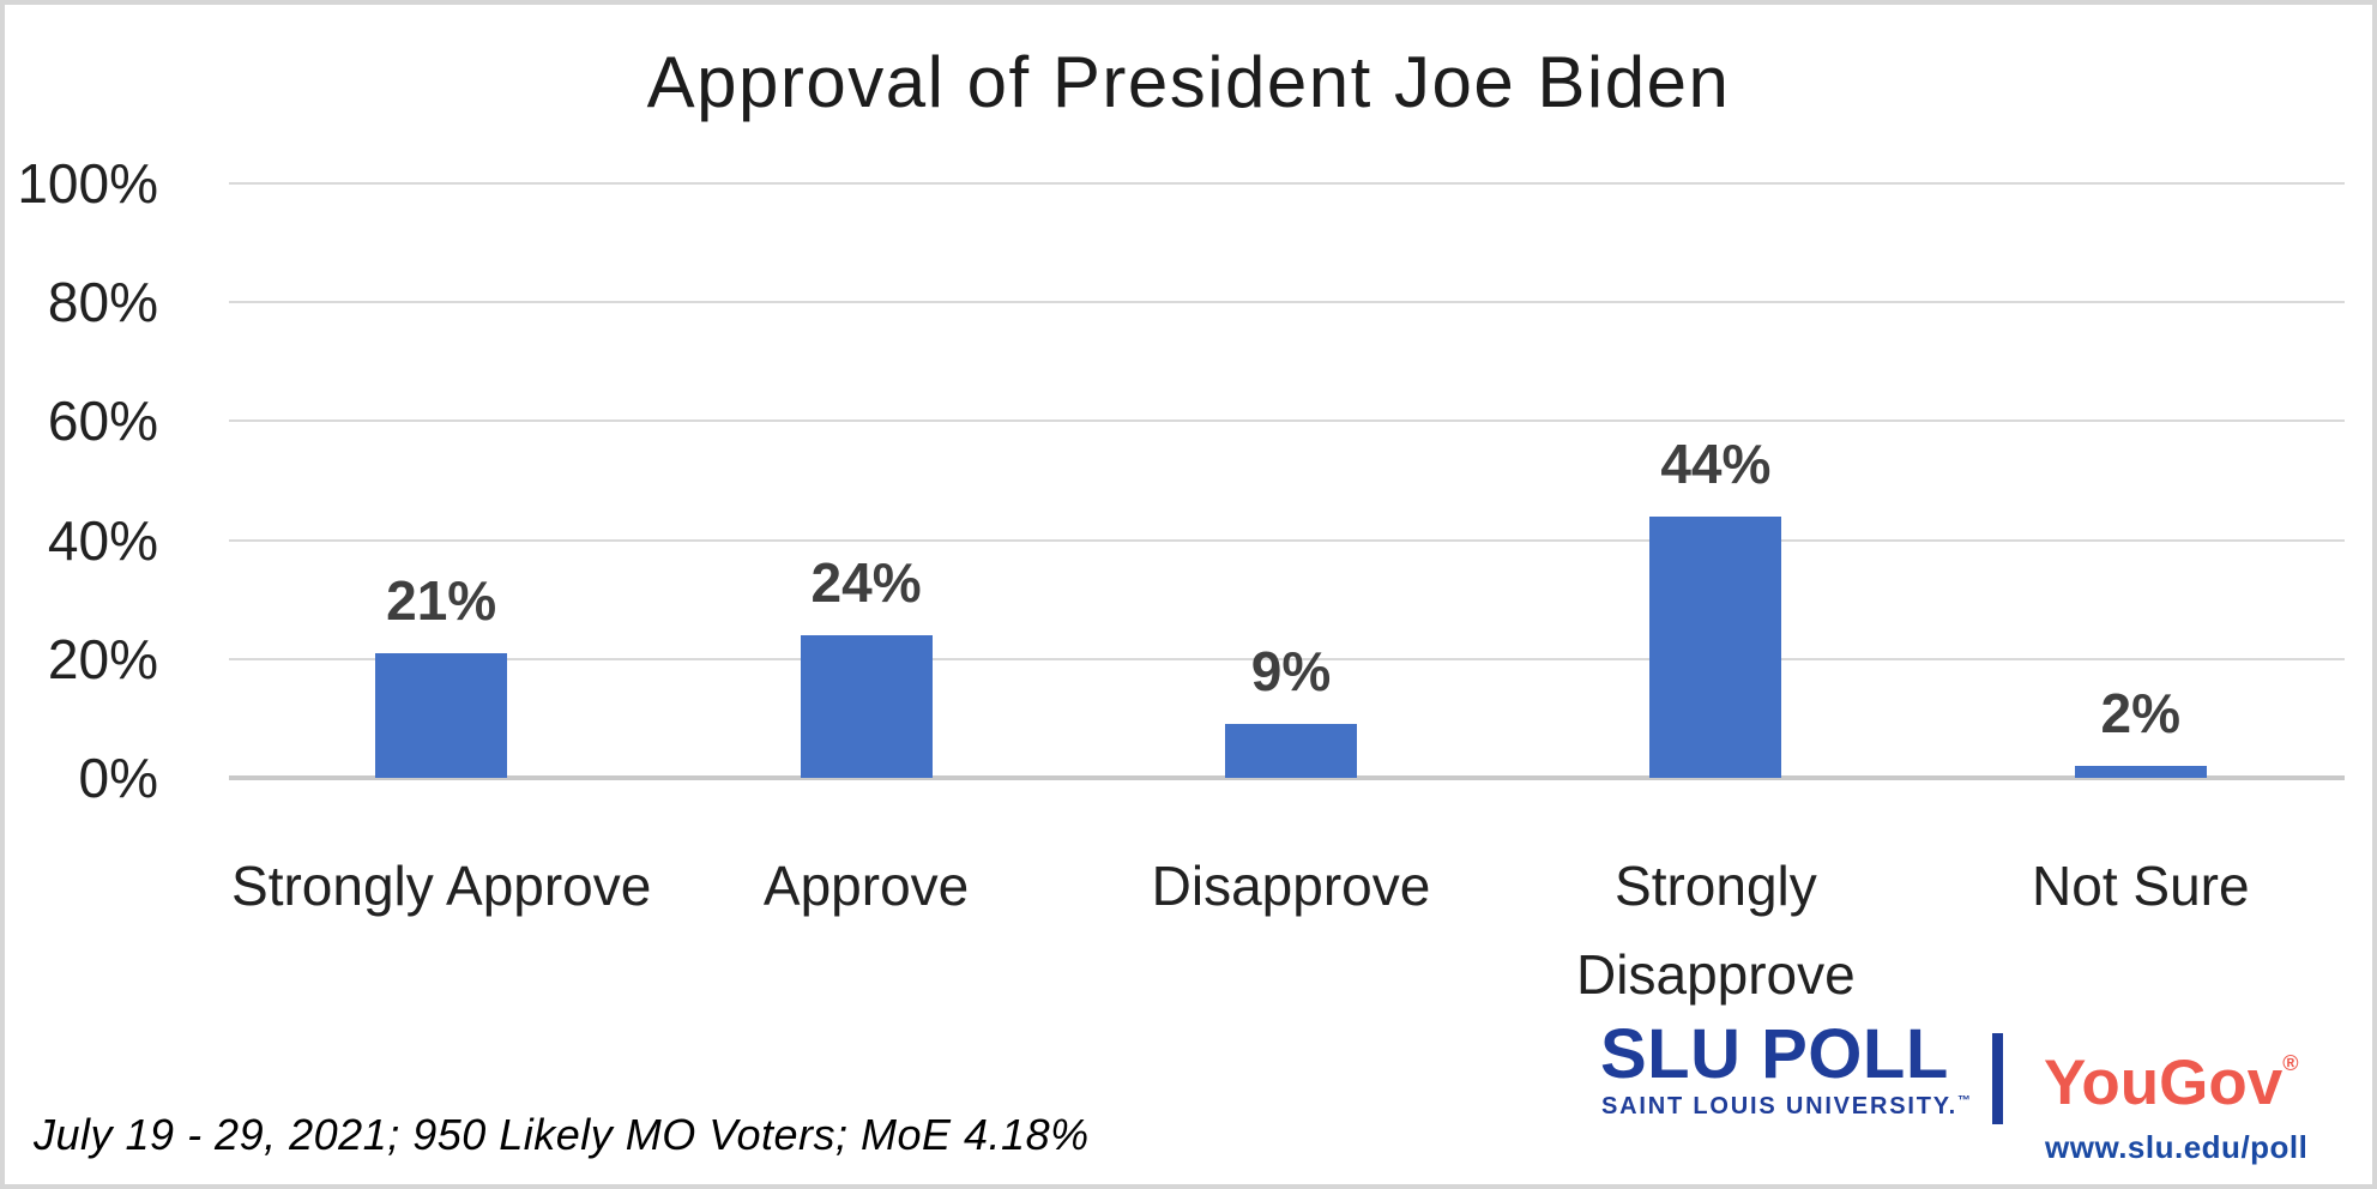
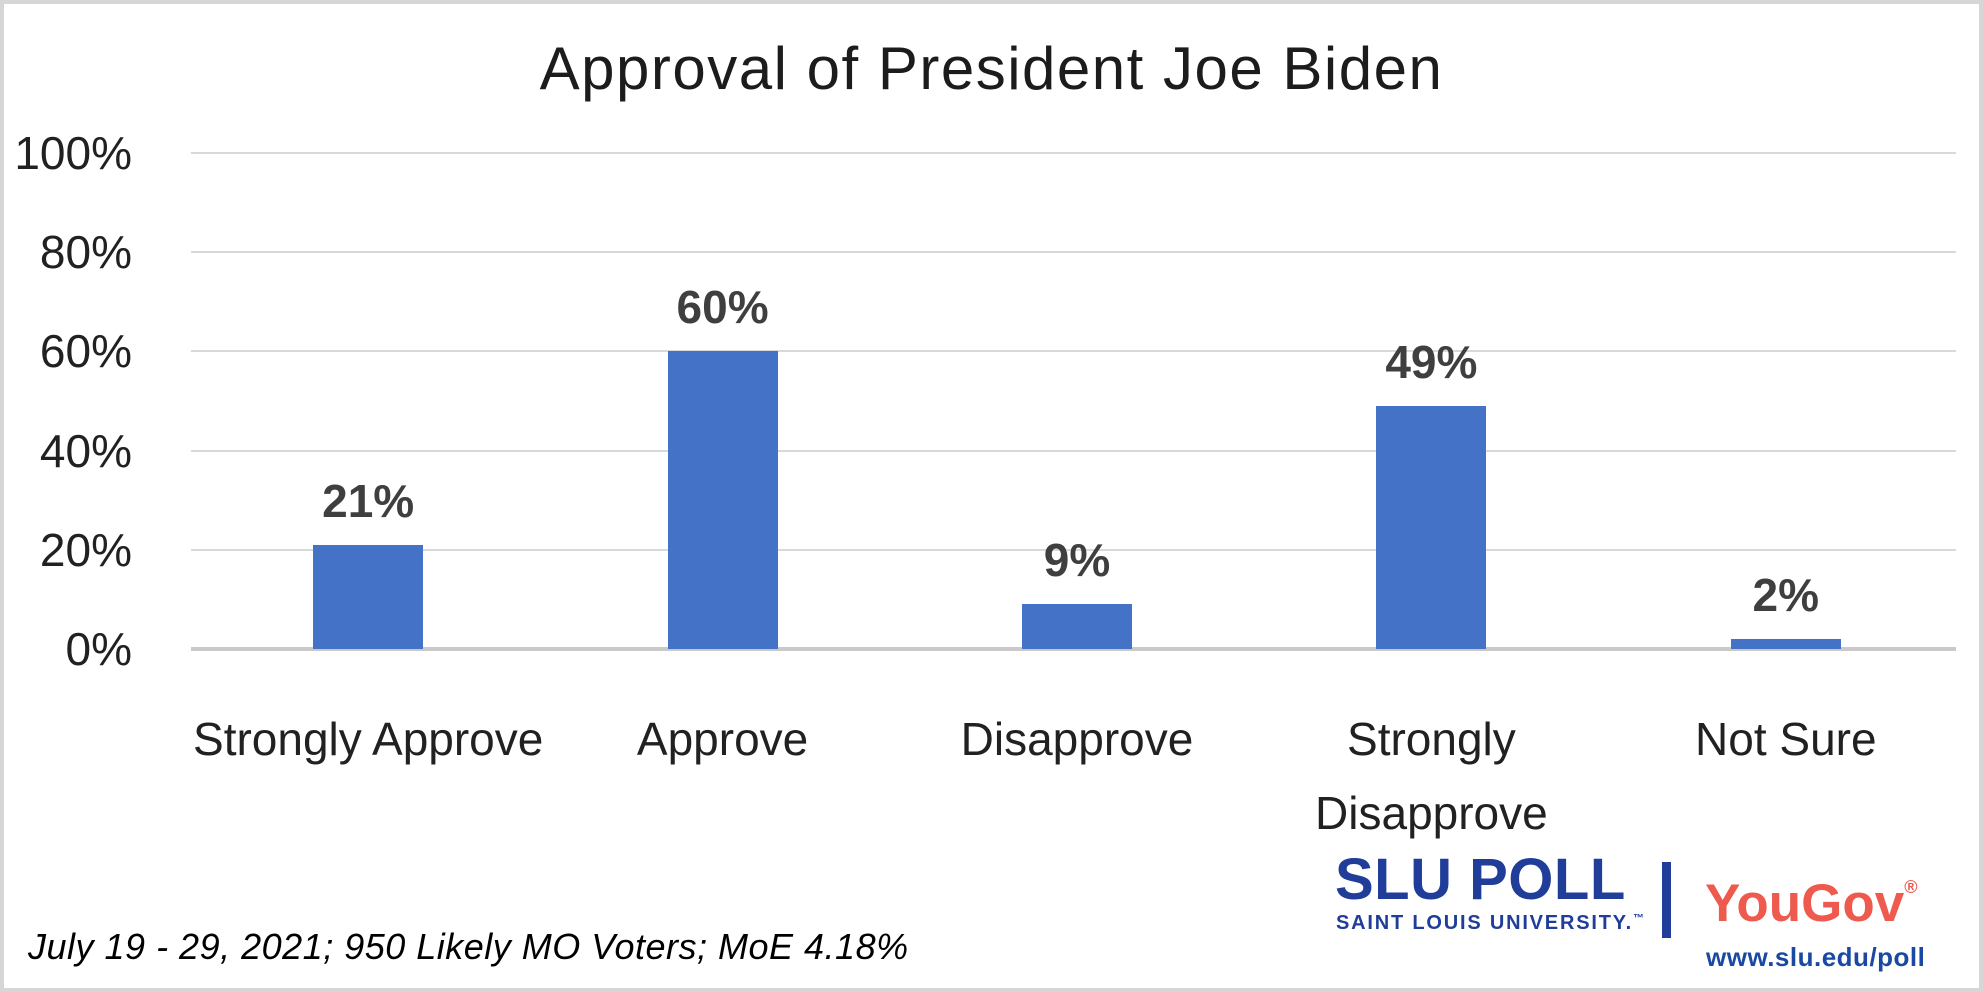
Approve: 24% -> 60%
Strongly Disapprove: 44% -> 49%
